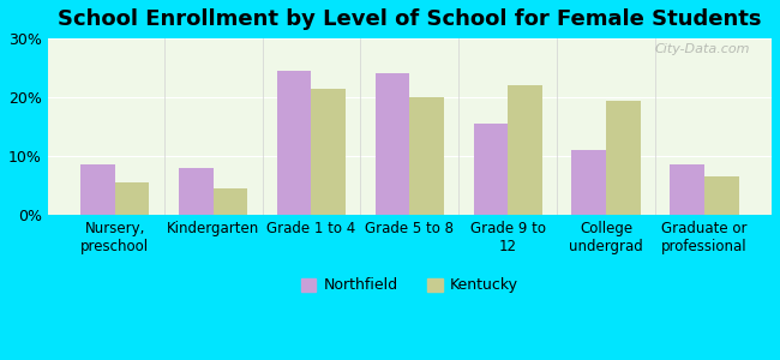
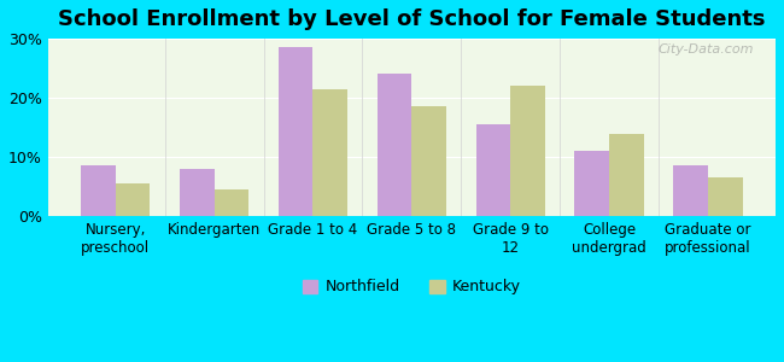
Northfield/Grade 1 to 4: 24.5% -> 28.5%
Kentucky/Grade 5 to 8: 20.0% -> 18.5%
Kentucky/College undergrad: 19.5% -> 14.0%
